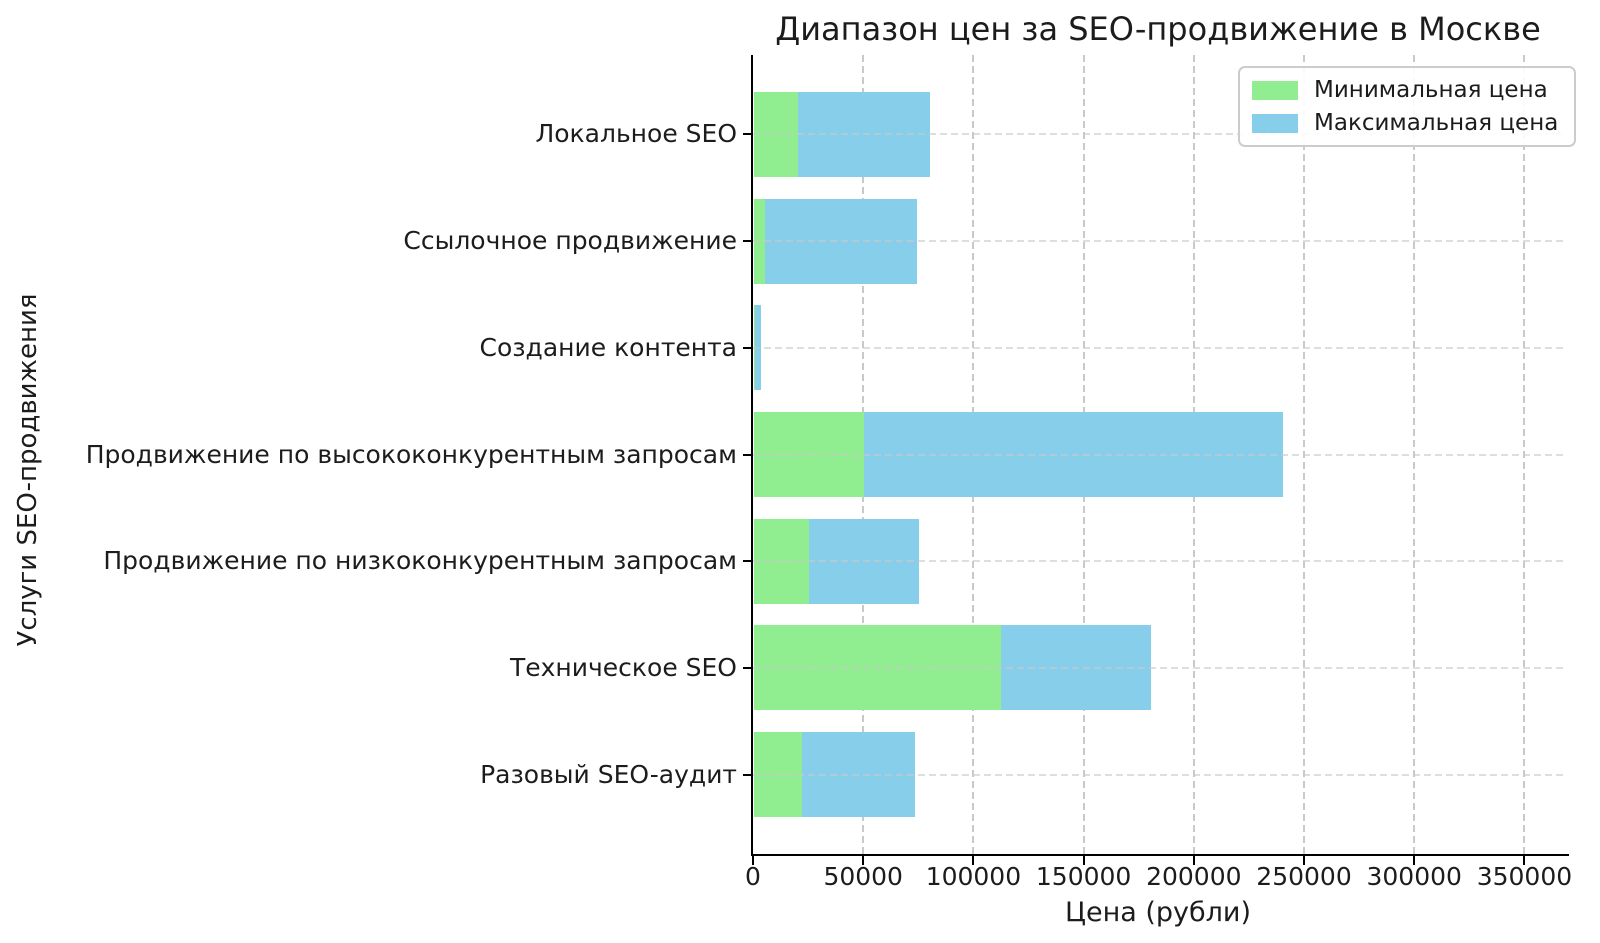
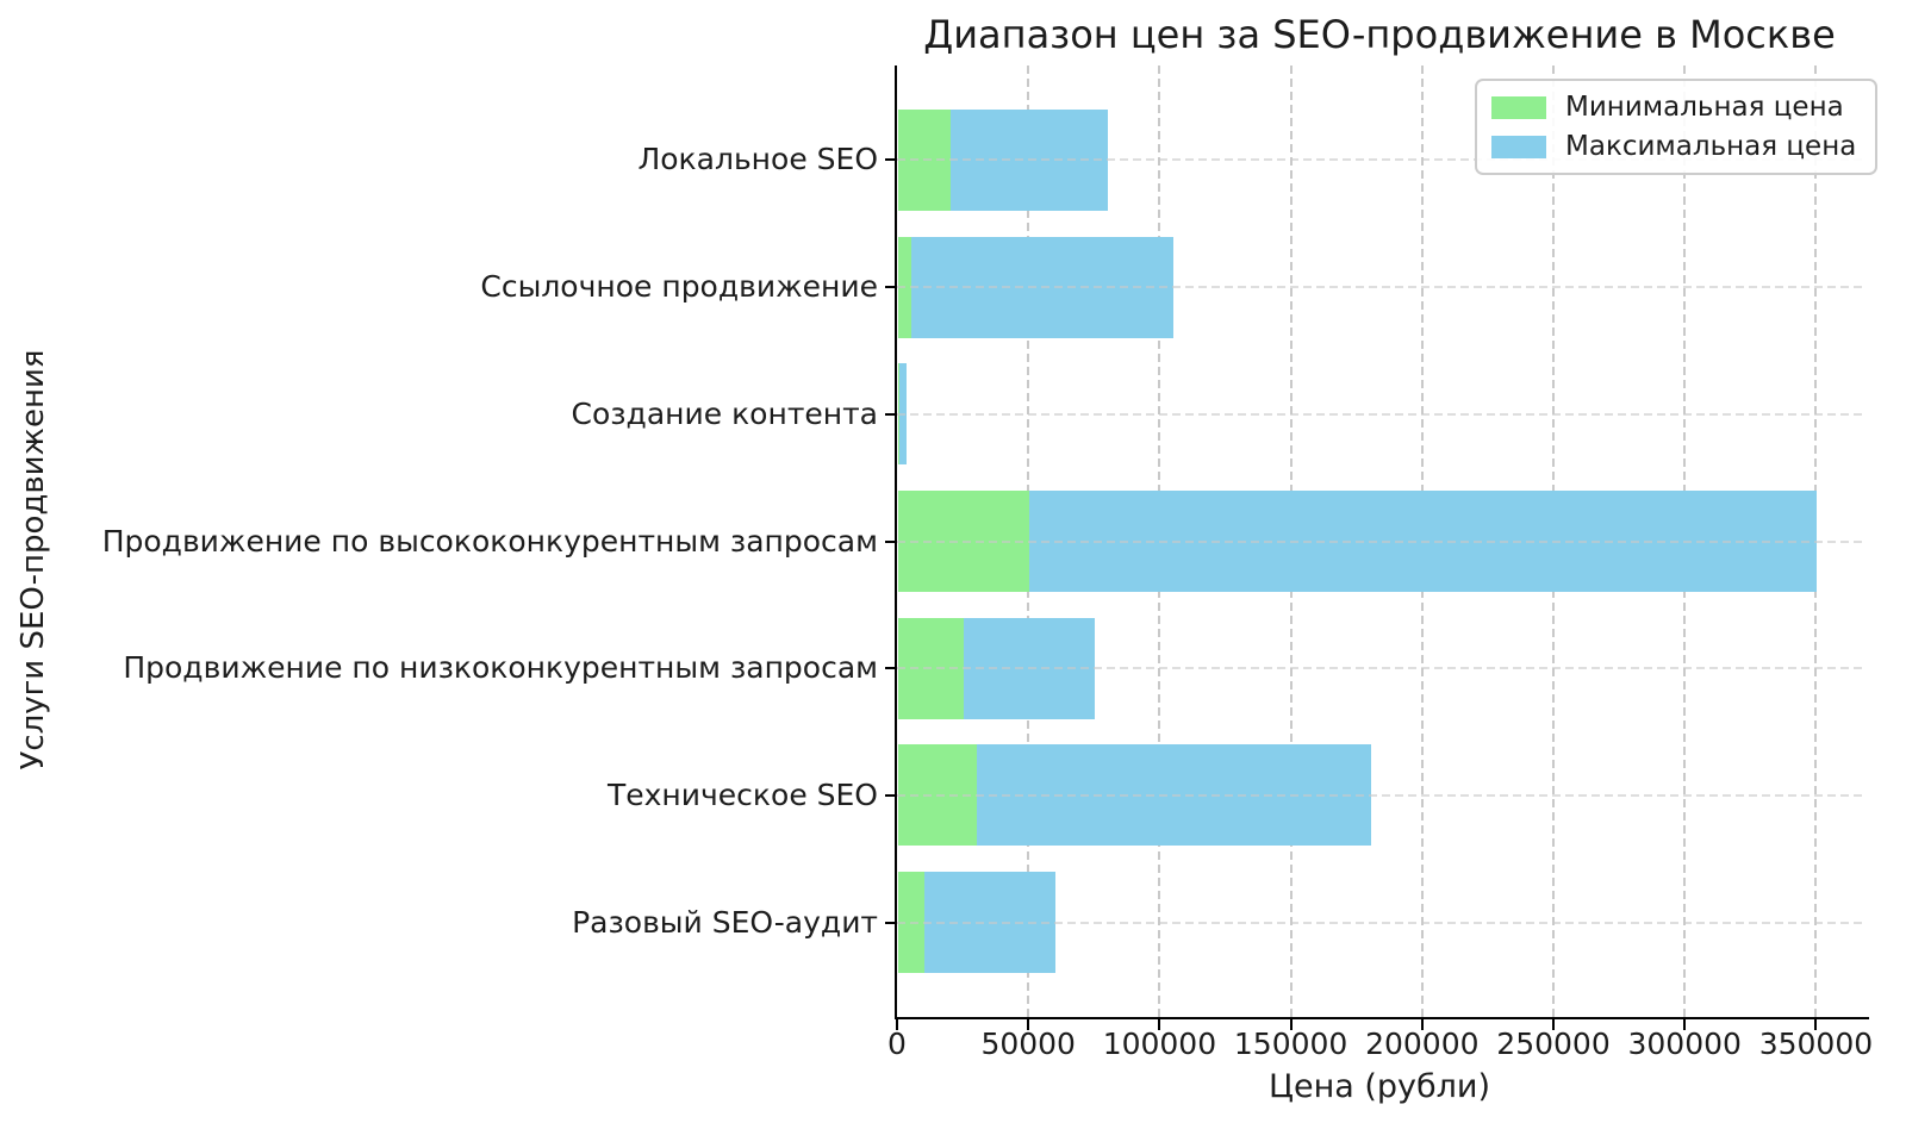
Максимальная цена/Ссылочное продвижение: 74000 -> 105000
Максимальная цена/Продвижение по высококонкурентным запросам: 240000 -> 350000
Минимальная цена/Техническое SEO: 112000 -> 30000
Минимальная цена/Разовый SEO-аудит: 22000 -> 10000
Максимальная цена/Разовый SEO-аудит: 73000 -> 60000
